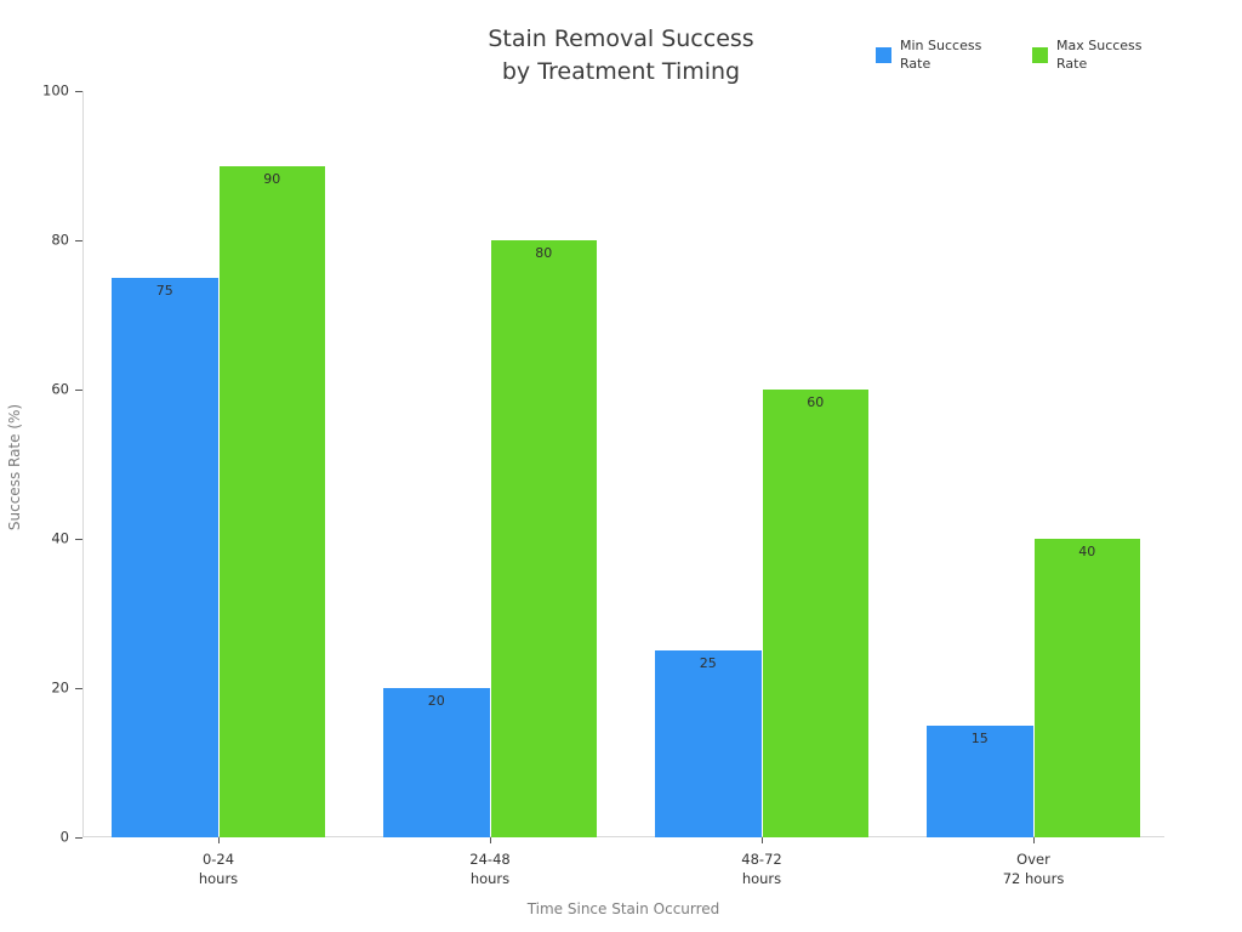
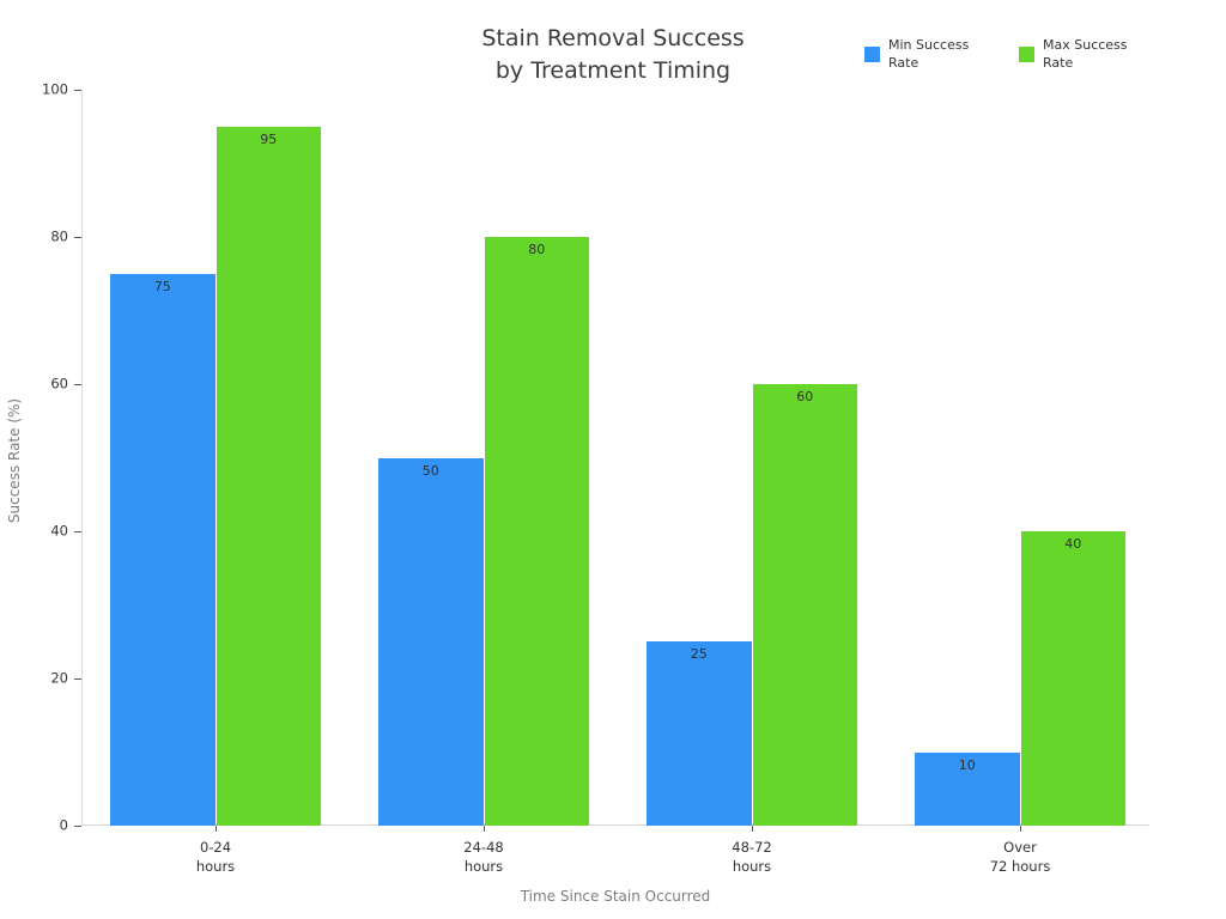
Max Success Rate/0-24 hours: 90 -> 95
Min Success Rate/24-48 hours: 20 -> 50
Min Success Rate/Over 72 hours: 15 -> 10
